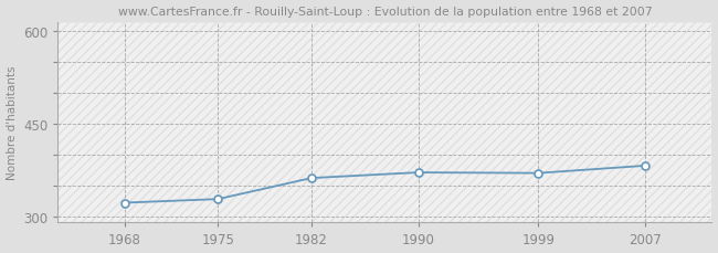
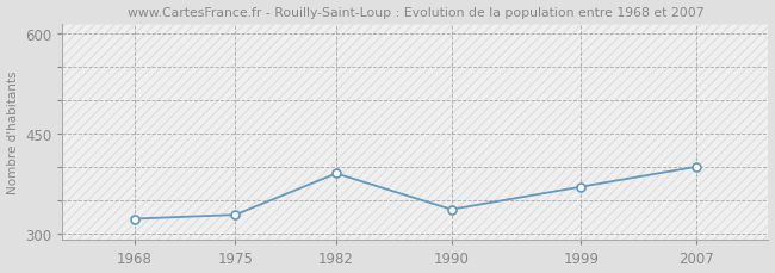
1982: 362 -> 390
1990: 371 -> 336
2007: 382 -> 400
